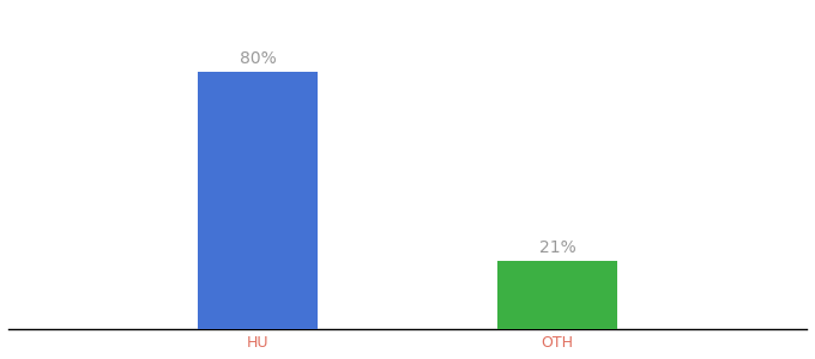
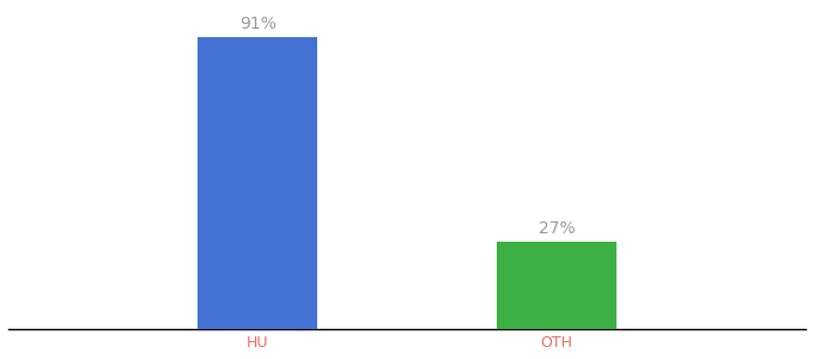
HU: 80% -> 91%
OTH: 21% -> 27%
